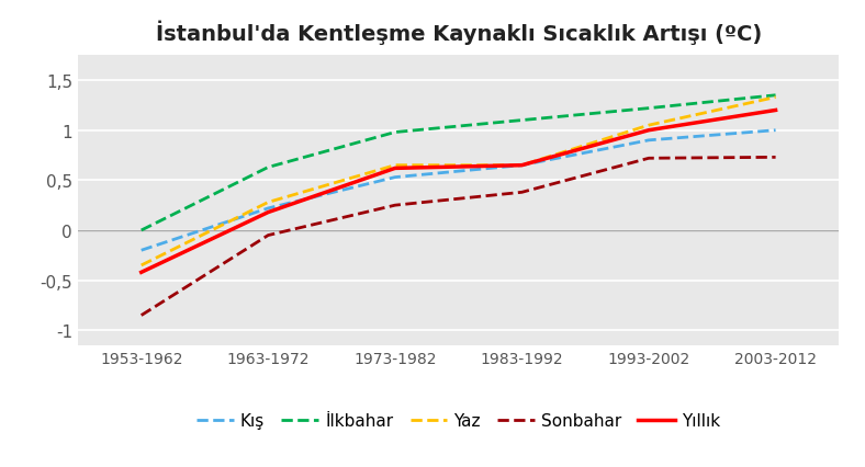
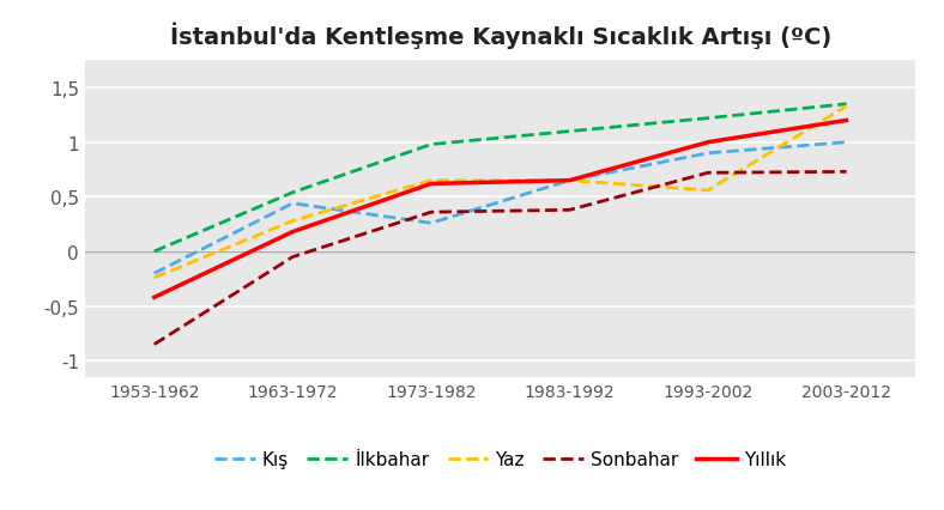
Yaz/1953-1962: -0,35 -> -0,24
Kış/1963-1972: 0,22 -> 0,44
İlkbahar/1963-1972: 0,63 -> 0,54
Kış/1973-1982: 0,53 -> 0,26
Sonbahar/1973-1982: 0,25 -> 0,36
Yaz/1993-2002: 1,05 -> 0,56
